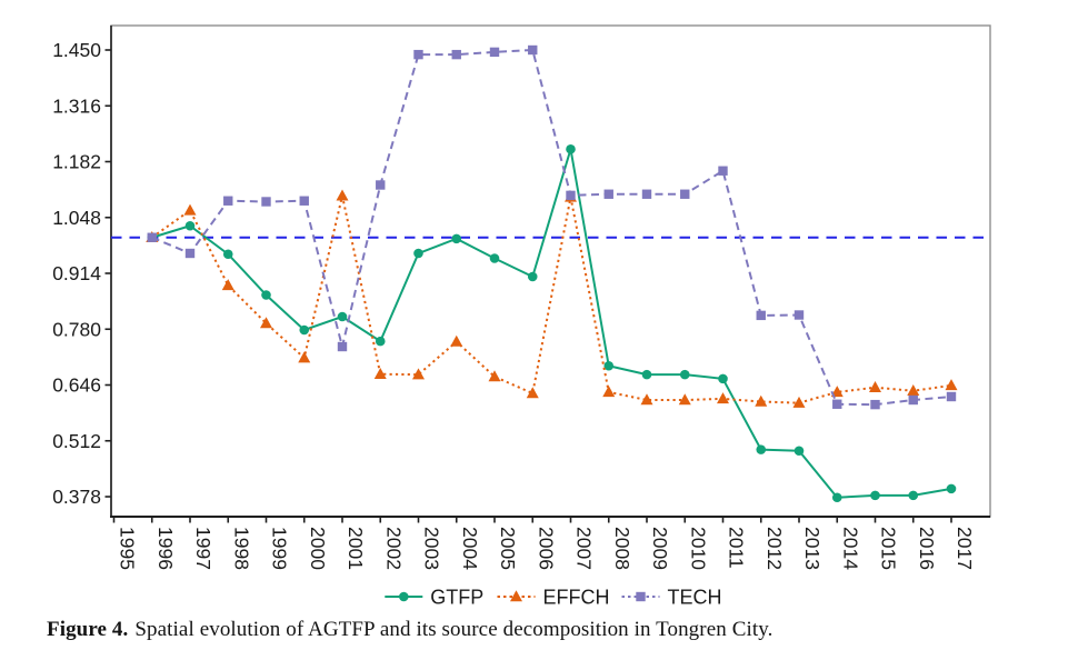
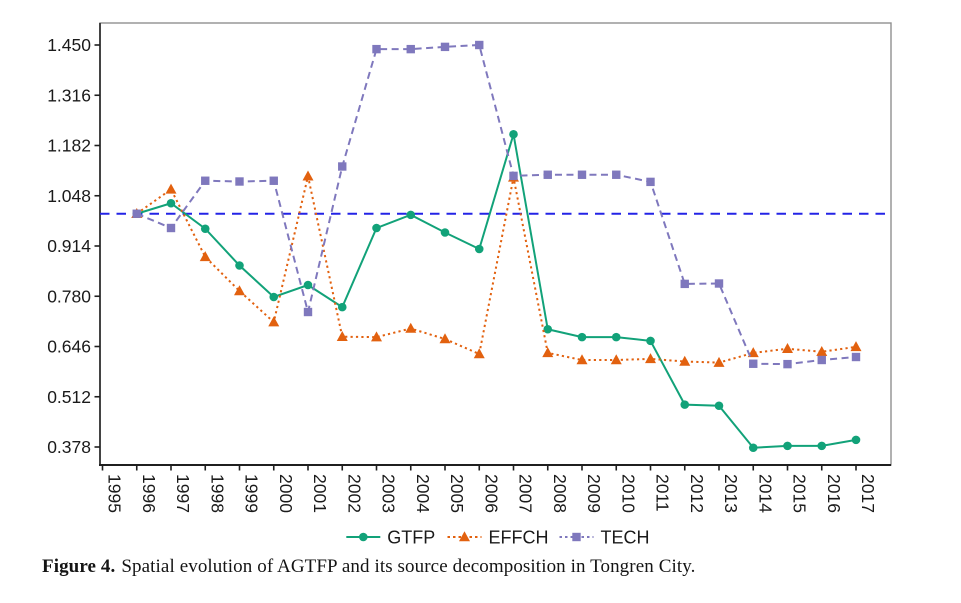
EFFCH/2004: 0.75 -> 0.69
TECH/2011: 1.16 -> 1.08
